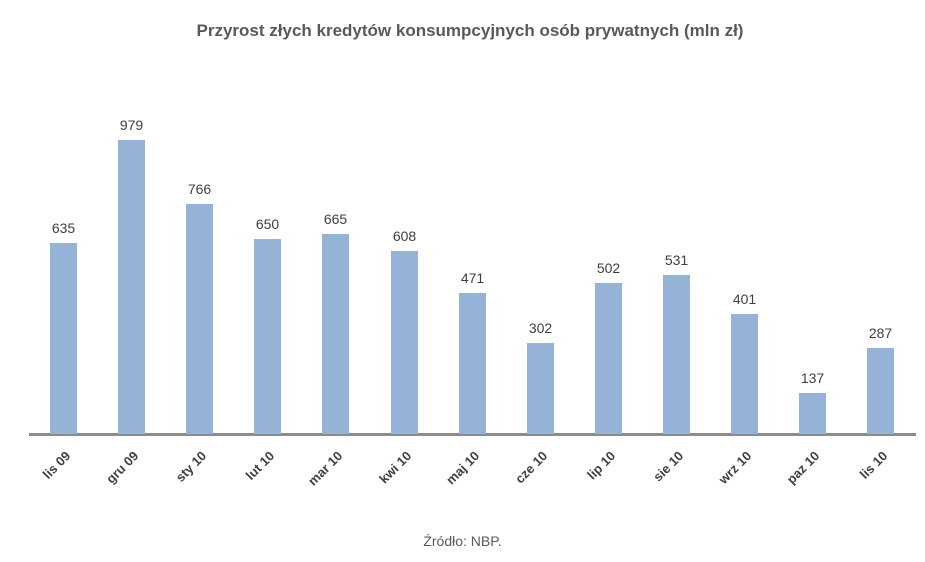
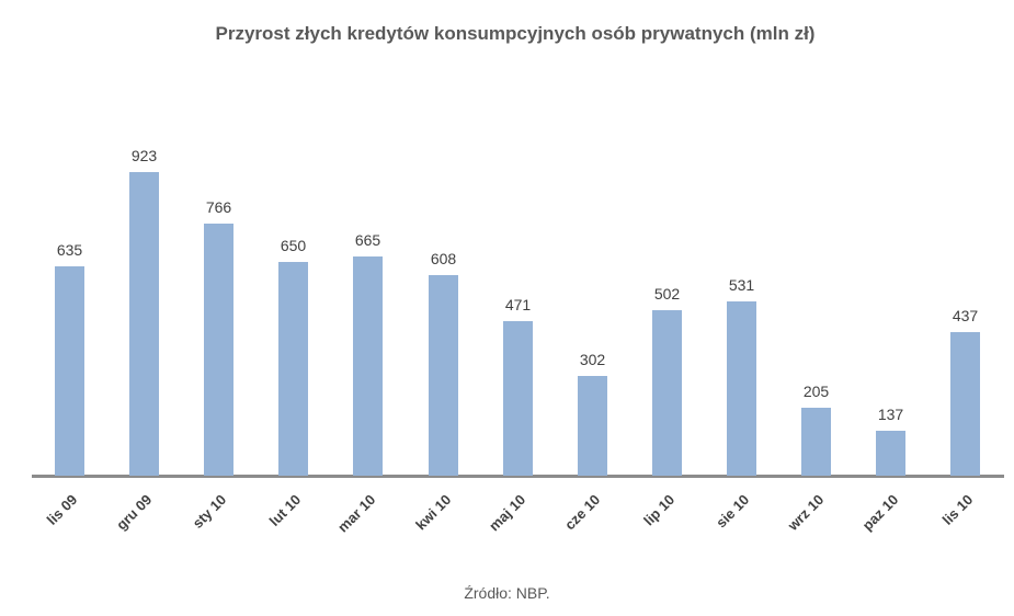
gru 09: 979 -> 923
wrz 10: 401 -> 205
lis 10: 287 -> 437
